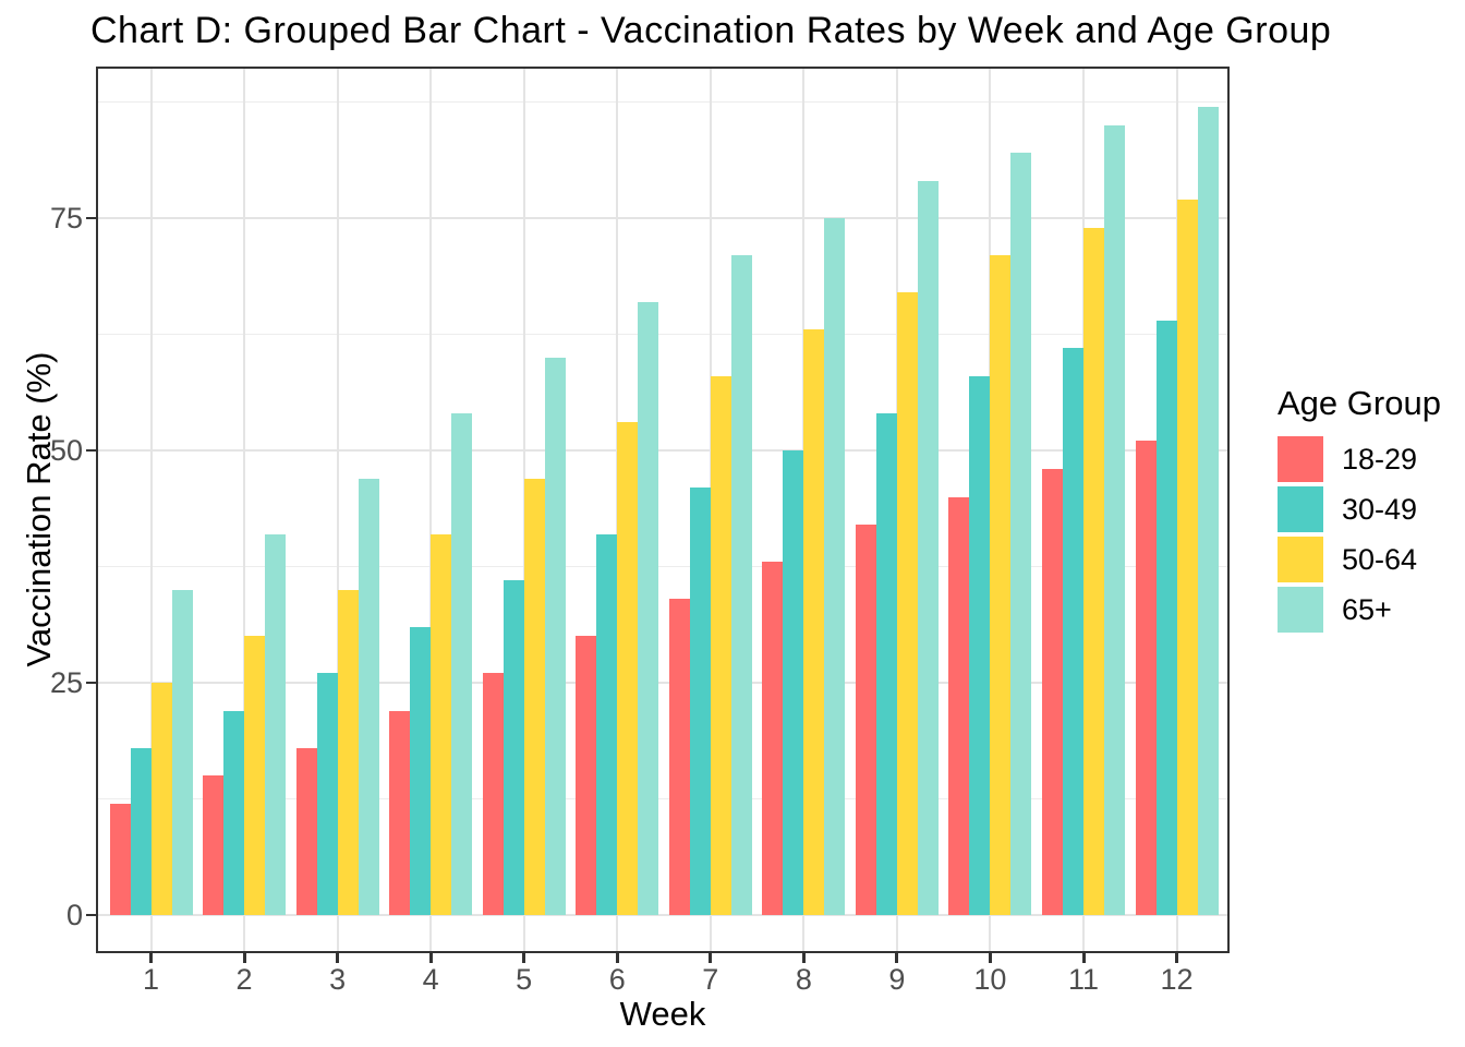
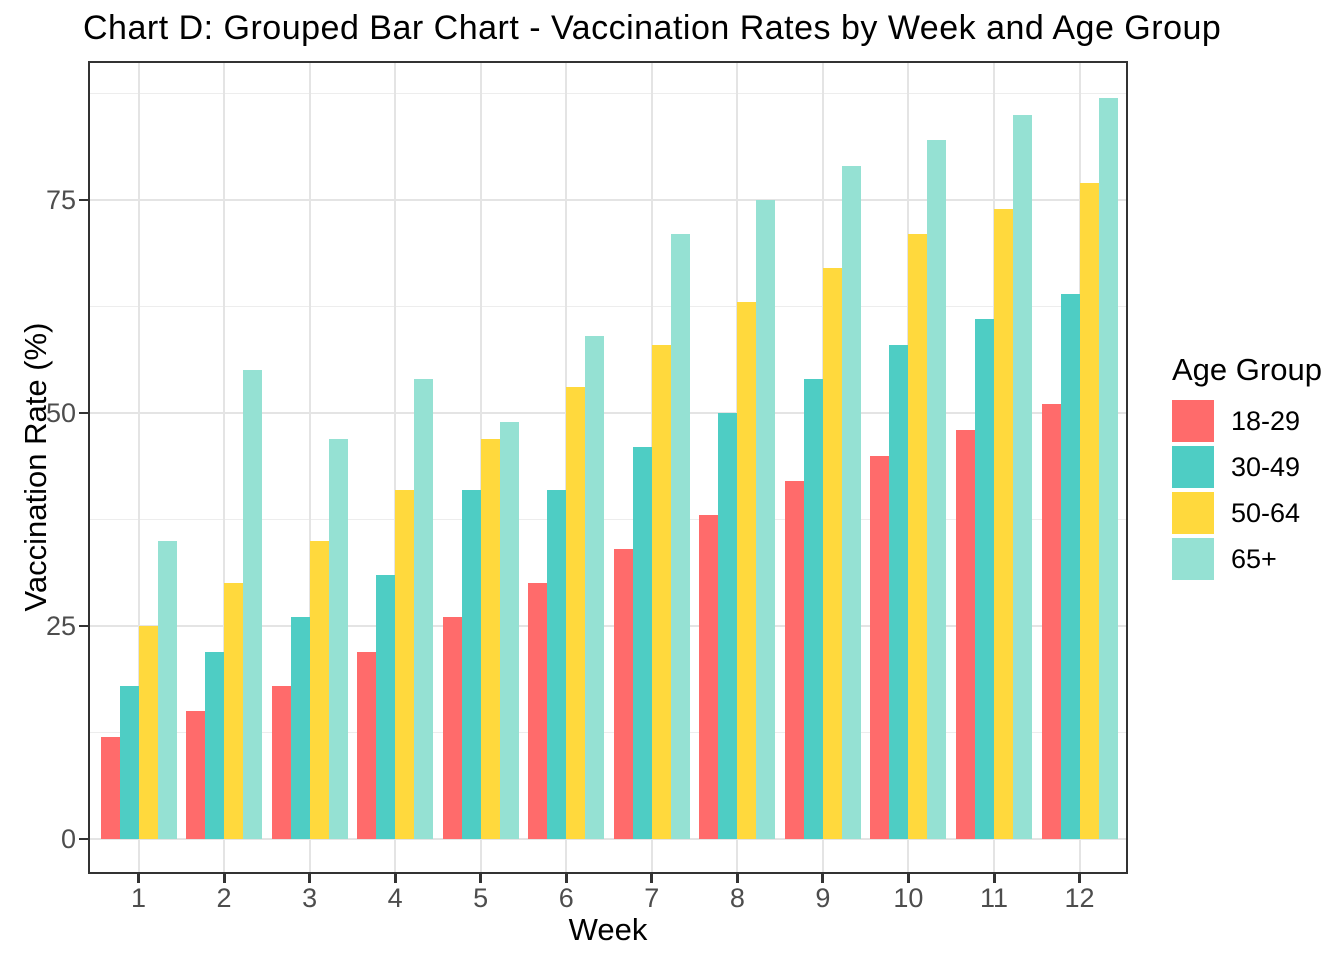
65+/2: 41 -> 55
30-49/5: 36 -> 41
65+/5: 60 -> 49
65+/6: 66 -> 59
